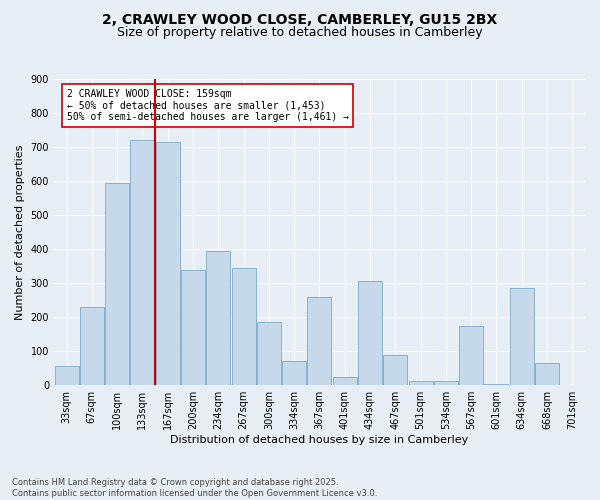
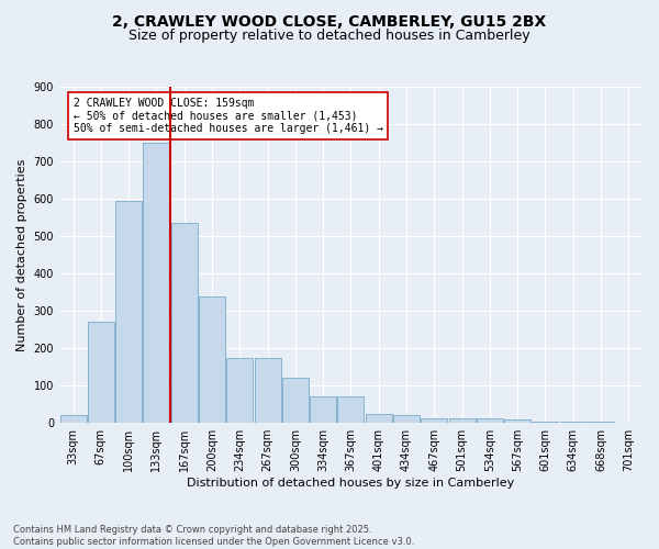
33sqm: 55 -> 20
67sqm: 230 -> 270
133sqm: 720 -> 750
167sqm: 715 -> 535
234sqm: 395 -> 175
267sqm: 345 -> 175
300sqm: 185 -> 120
367sqm: 260 -> 70
434sqm: 305 -> 20
467sqm: 90 -> 12
567sqm: 175 -> 10
634sqm: 285 -> 5
668sqm: 65 -> 5
